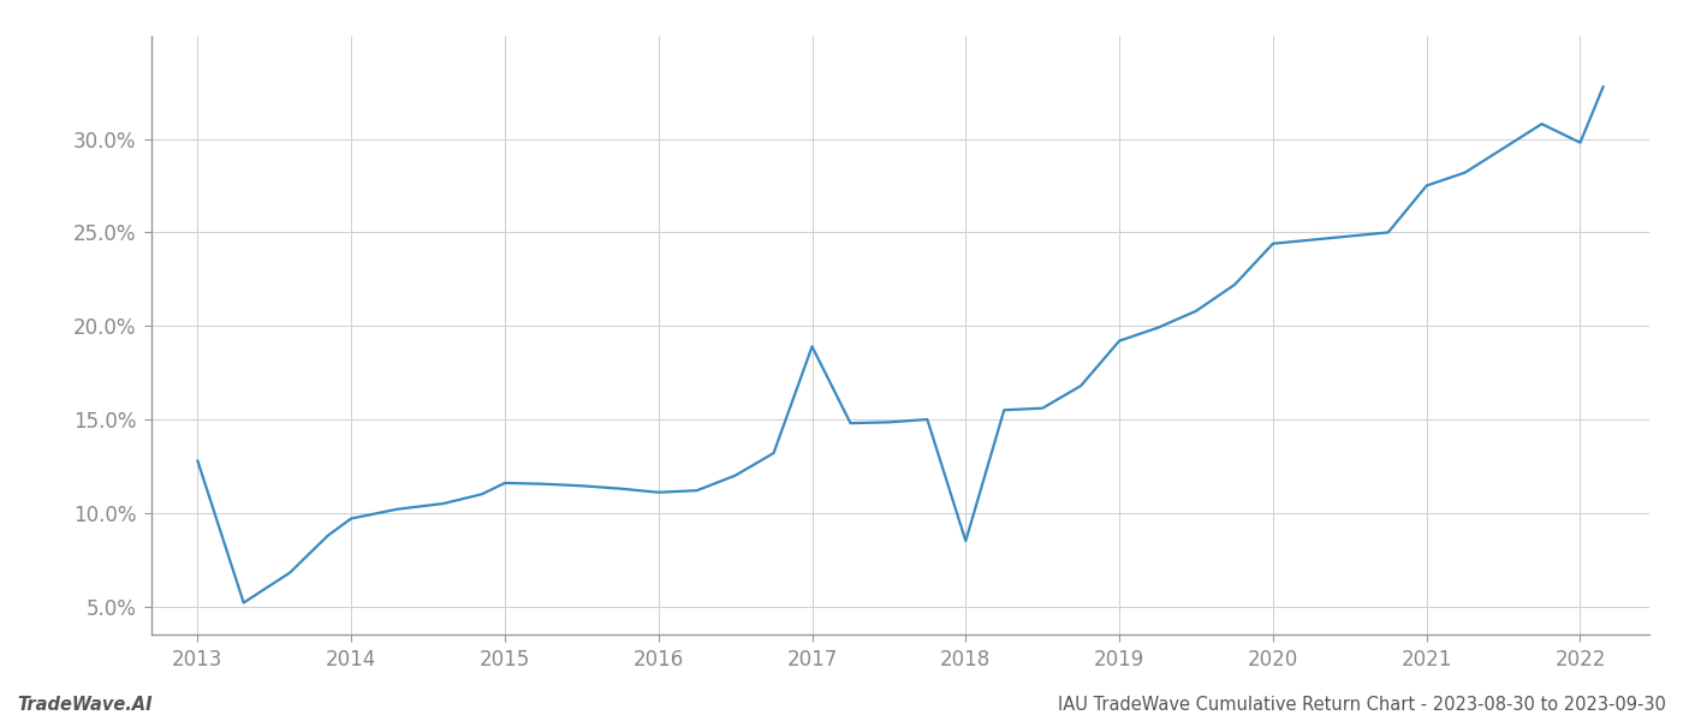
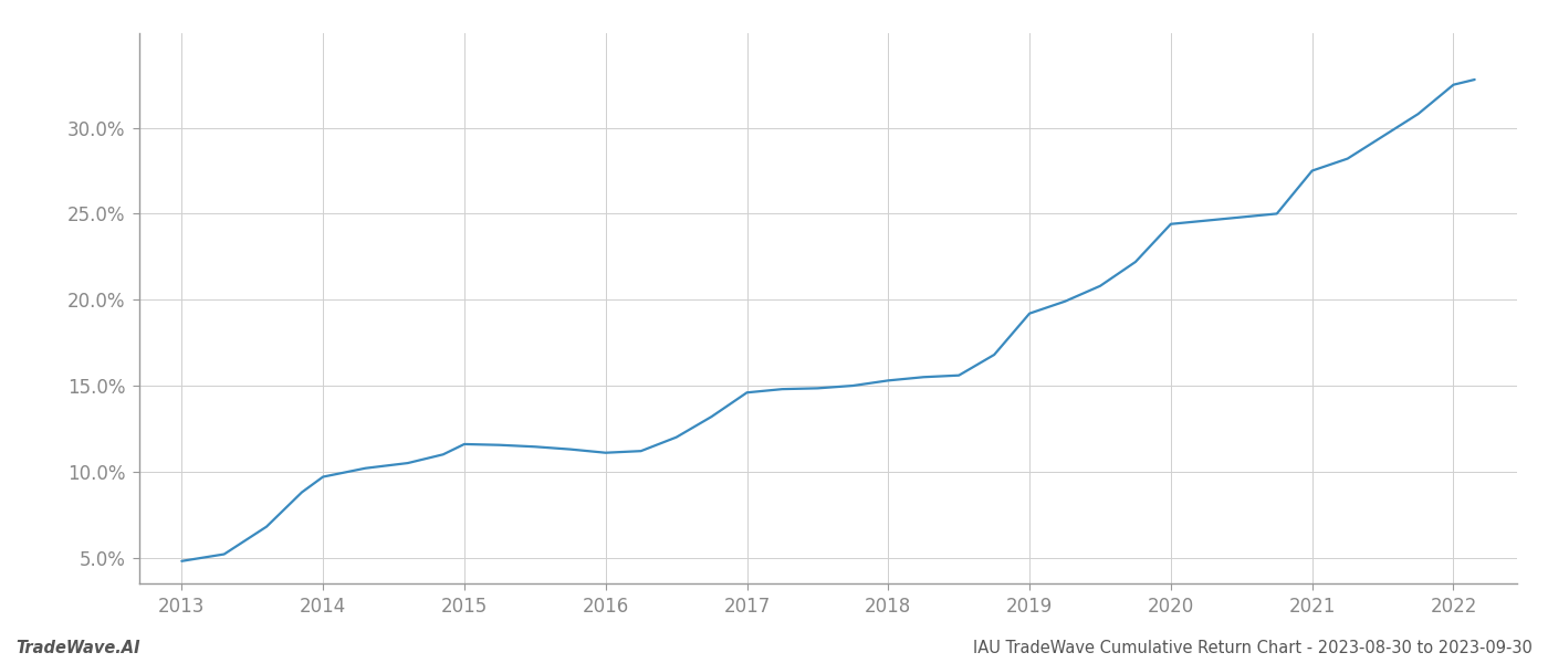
2013: 12.8% -> 4.8%
2017: 18.9% -> 14.6%
2018: 8.5% -> 15.3%
2022: 29.8% -> 32.5%
